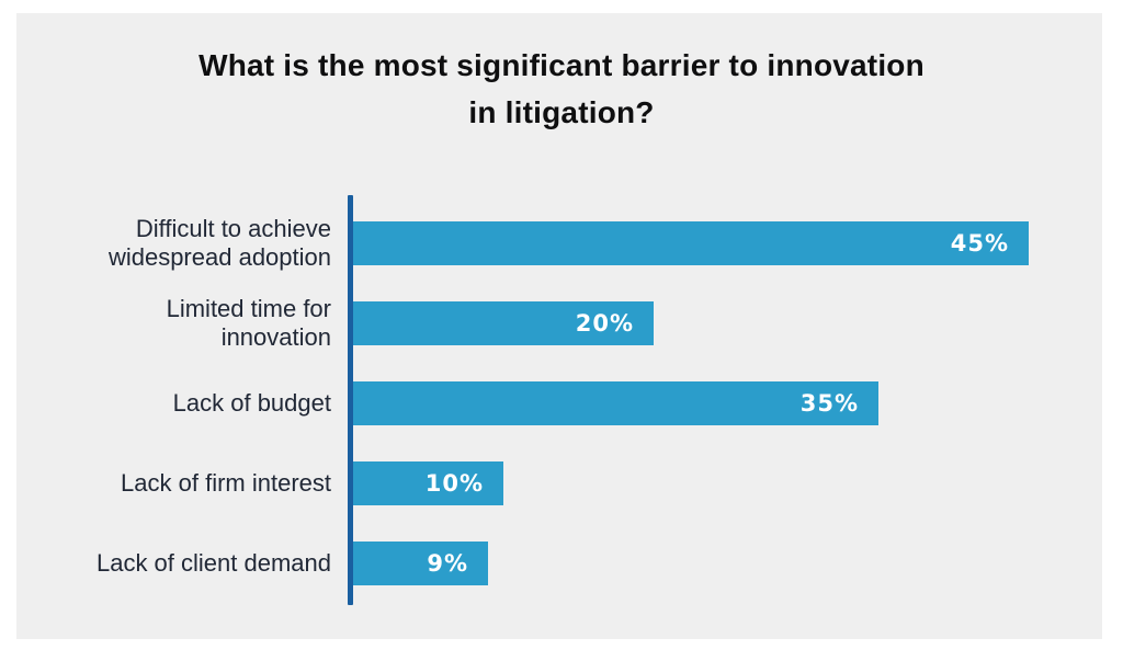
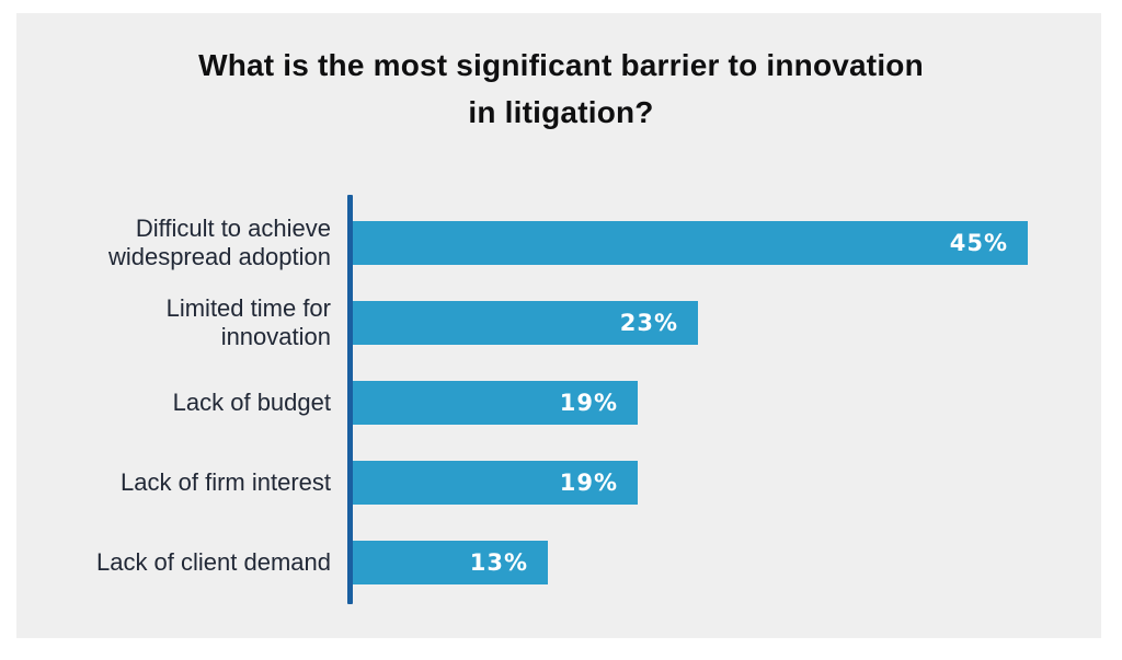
Limited time for innovation: 20% -> 23%
Lack of budget: 35% -> 19%
Lack of firm interest: 10% -> 19%
Lack of client demand: 9% -> 13%
